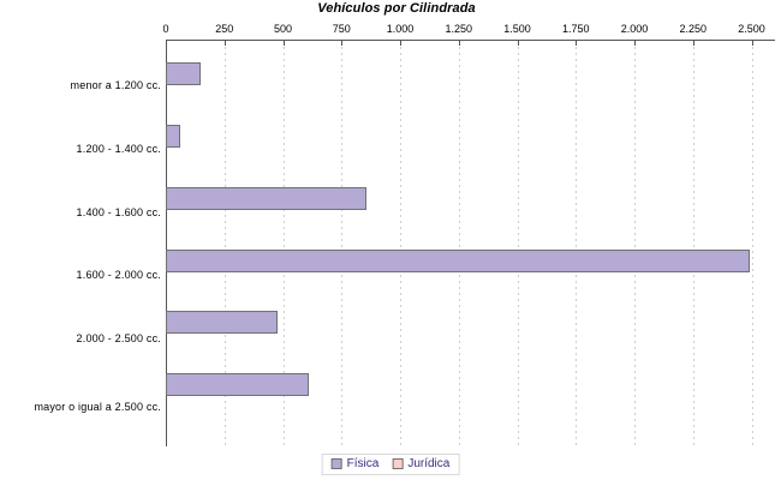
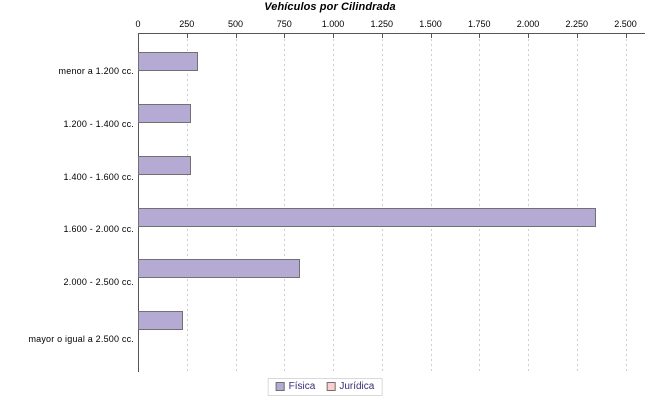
Física/menor a 1.200 cc.: 150 -> 310
Física/1.200 - 1.400 cc.: 60 -> 270
Física/1.400 - 1.600 cc.: 860 -> 270
Física/1.600 - 2.000 cc.: 2490 -> 2350
Física/2.000 - 2.500 cc.: 480 -> 830
Física/mayor o igual a 2.500 cc.: 610 -> 230
